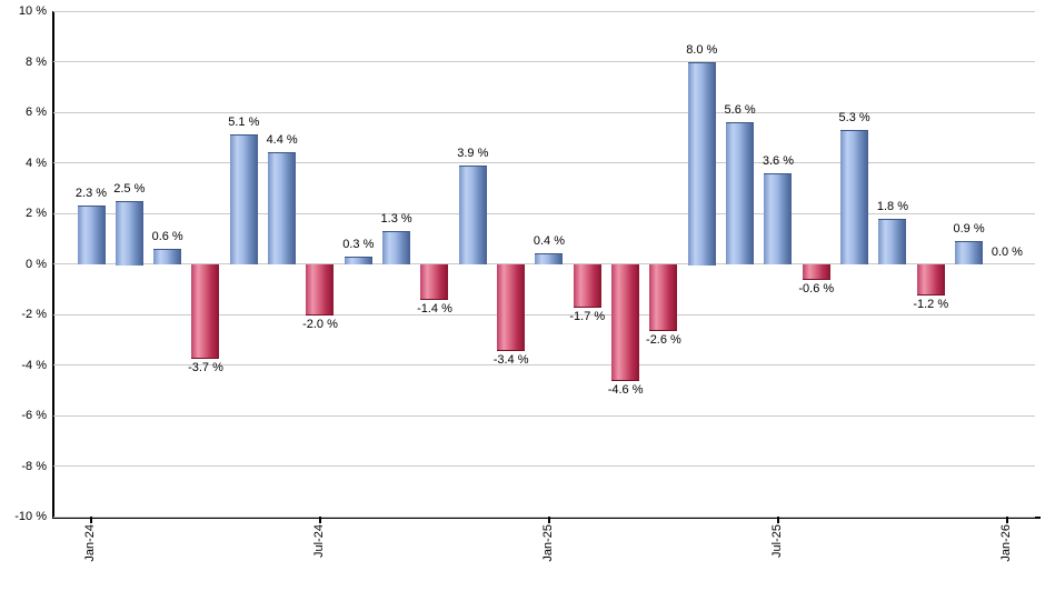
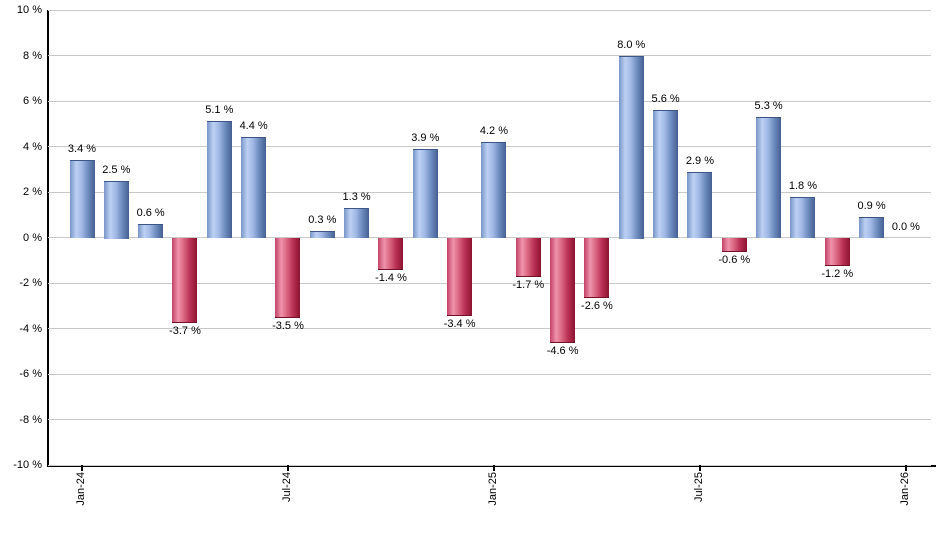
Jan-24: 2.3 -> 3.4
Jul-24: -2.0 -> -3.5
Jan-25: 0.4 -> 4.2
Jul-25: 3.6 -> 2.9
